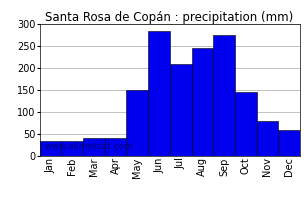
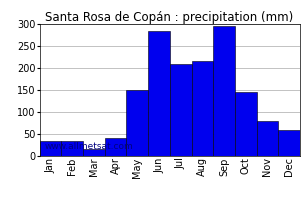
Mar: 40 -> 15
Aug: 245 -> 215
Sep: 275 -> 295
